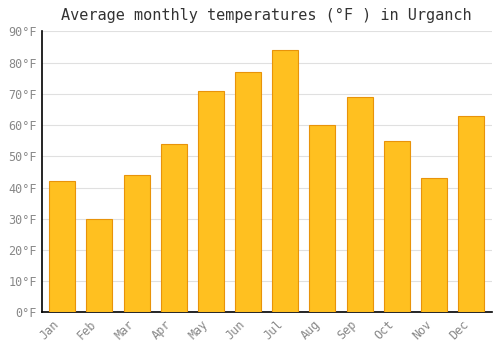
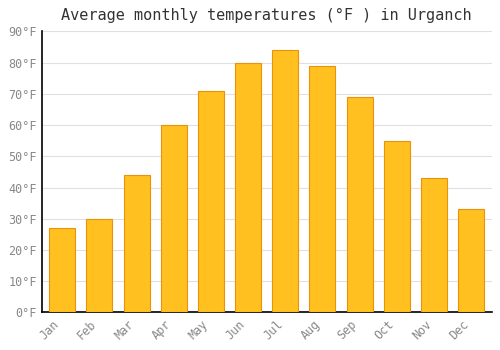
Jan: 42°F -> 27°F
Apr: 54°F -> 60°F
Jun: 77°F -> 80°F
Aug: 60°F -> 79°F
Dec: 63°F -> 33°F
